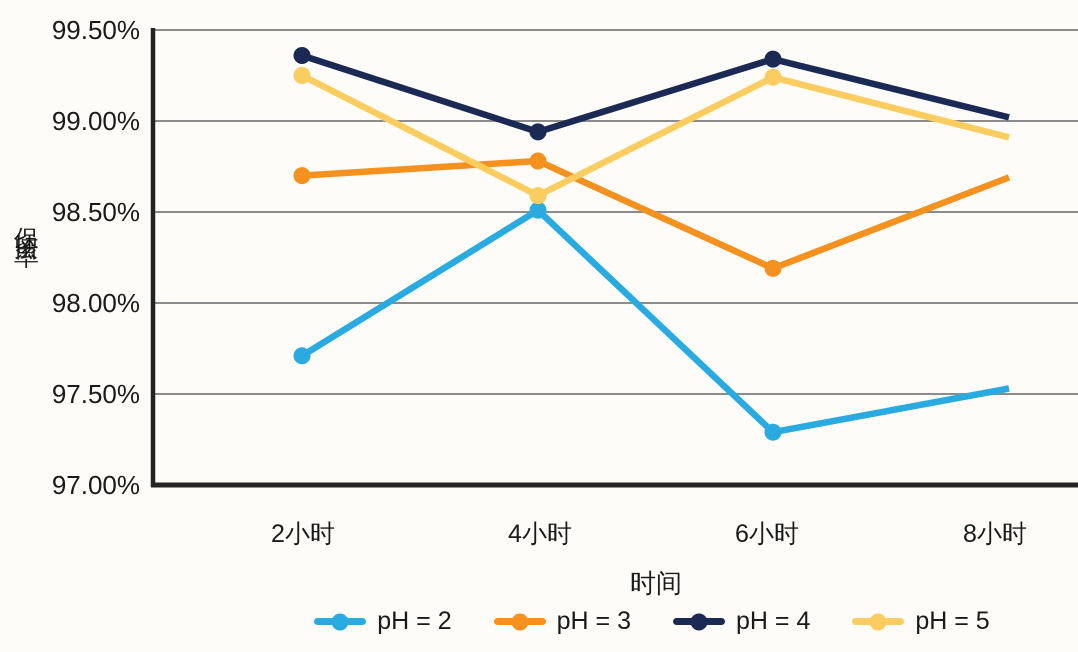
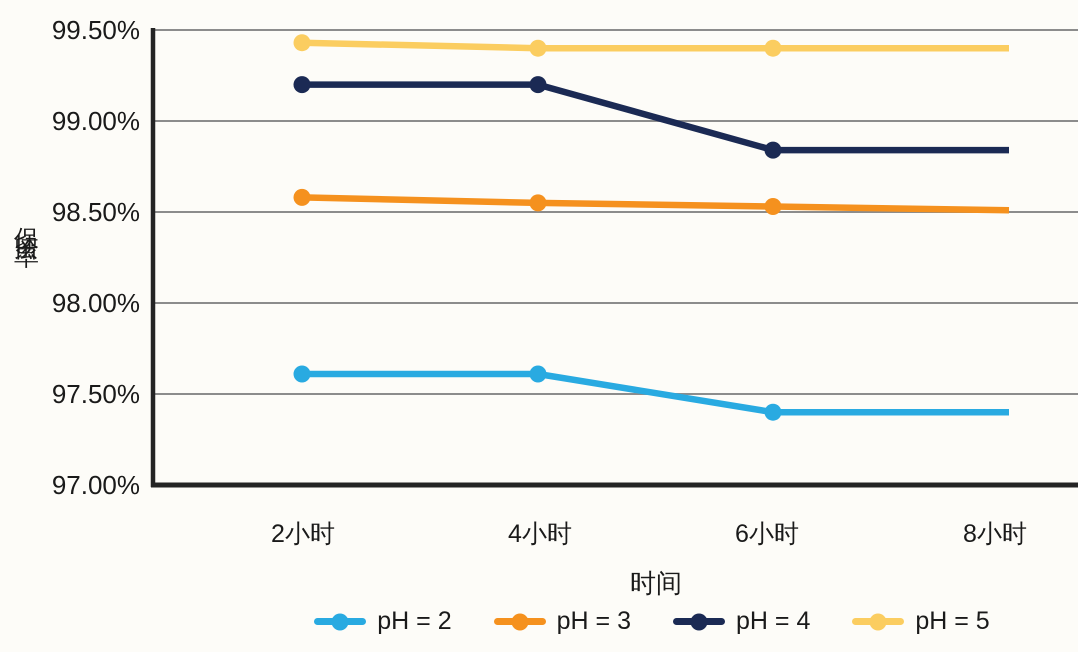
pH = 2/2小时: 97.71% -> 97.61%
pH = 3/2小时: 98.70% -> 98.58%
pH = 4/2小时: 99.36% -> 99.20%
pH = 5/2小时: 99.25% -> 99.43%
pH = 2/4小时: 98.51% -> 97.61%
pH = 3/4小时: 98.78% -> 98.55%
pH = 4/4小时: 98.94% -> 99.20%
pH = 5/4小时: 98.59% -> 99.40%
pH = 2/6小时: 97.29% -> 97.40%
pH = 3/6小时: 98.19% -> 98.53%
pH = 4/6小时: 99.34% -> 98.84%
pH = 5/6小时: 99.24% -> 99.40%
pH = 2/8小时: 97.53% -> 97.40%
pH = 3/8小时: 98.69% -> 98.51%
pH = 4/8小时: 99.02% -> 98.84%
pH = 5/8小时: 98.91% -> 99.40%
